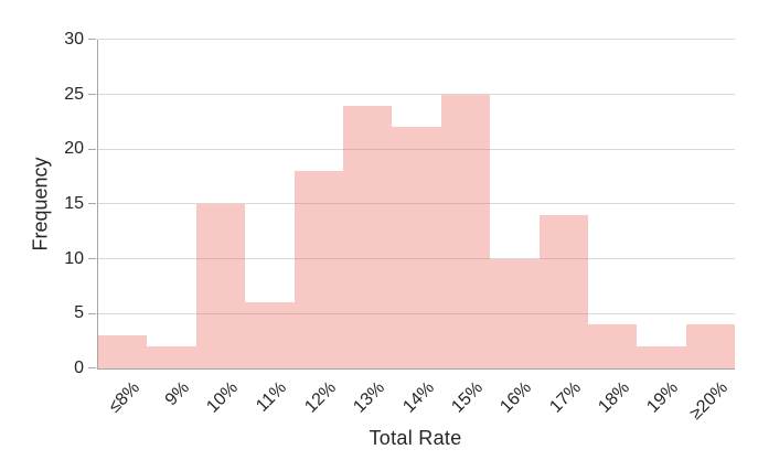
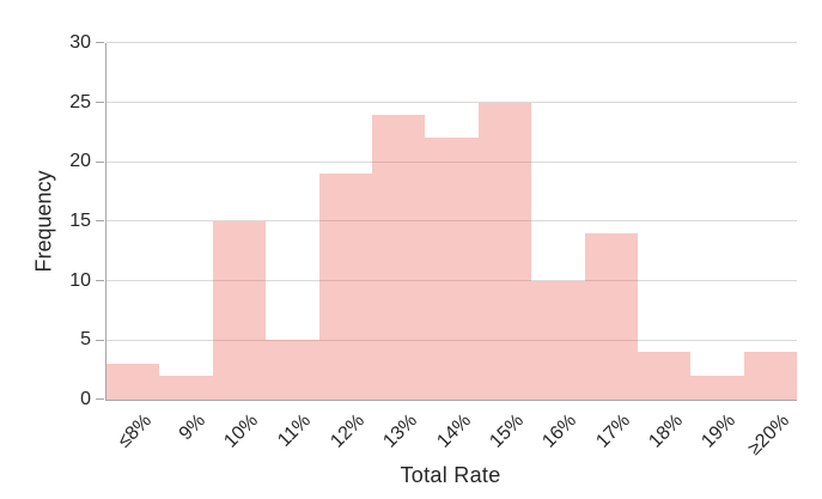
11%: 6 -> 5
12%: 18 -> 19
